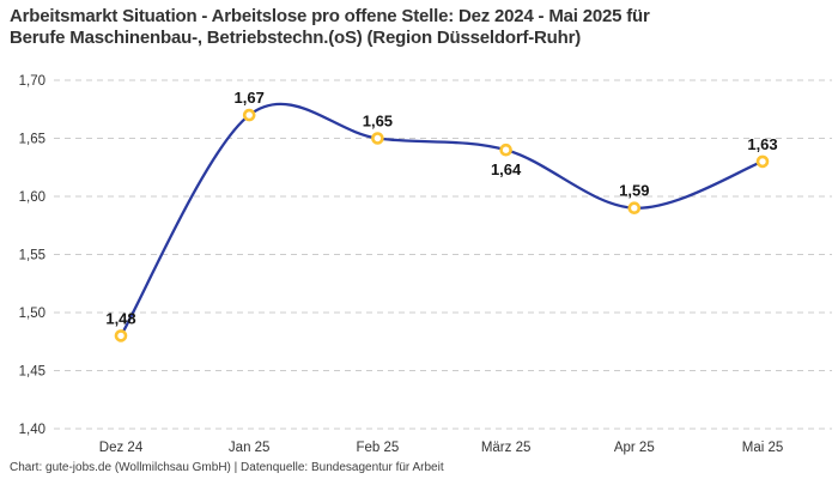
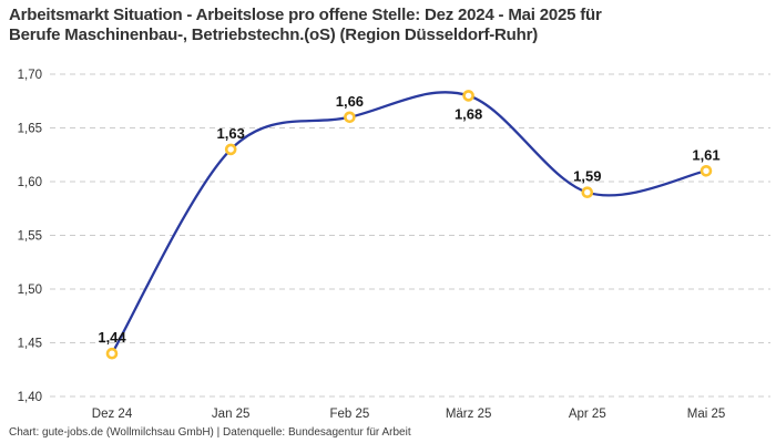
Dez 24: 1,48 -> 1,44
Jan 25: 1,67 -> 1,63
Feb 25: 1,65 -> 1,66
März 25: 1,64 -> 1,68
Mai 25: 1,63 -> 1,61
